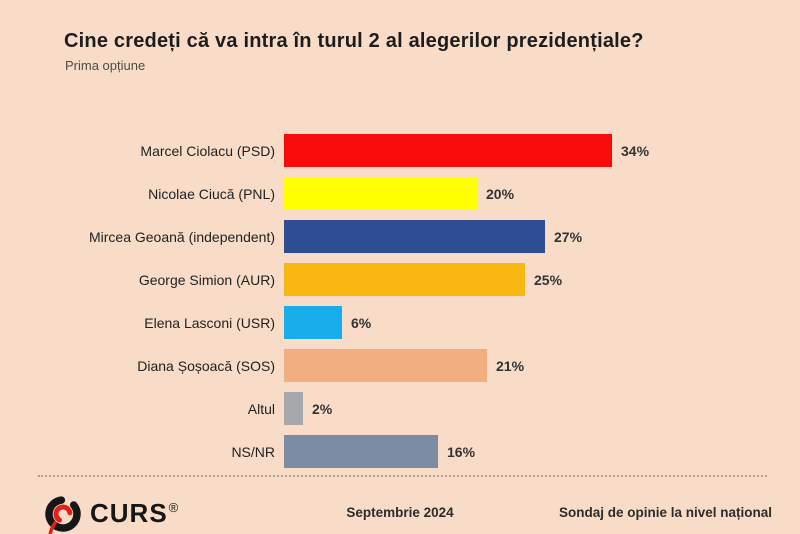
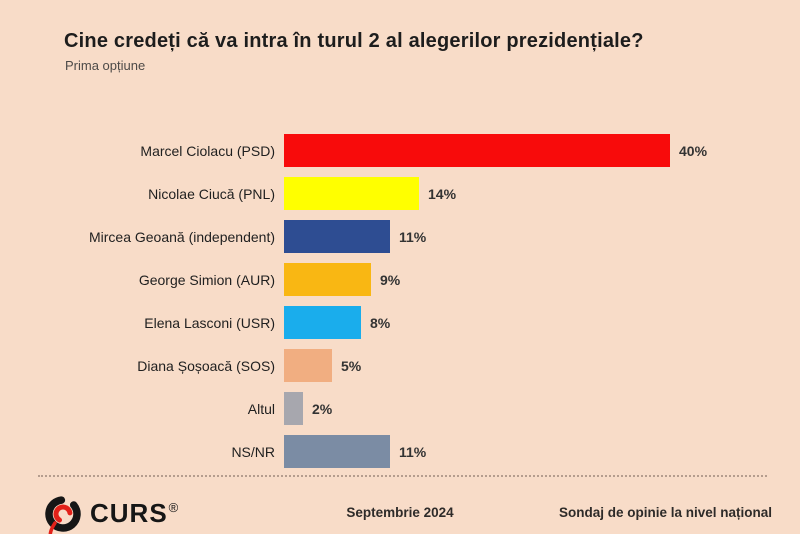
Marcel Ciolacu (PSD): 34% -> 40%
Nicolae Ciucă (PNL): 20% -> 14%
Mircea Geoană (independent): 27% -> 11%
George Simion (AUR): 25% -> 9%
Elena Lasconi (USR): 6% -> 8%
Diana Șoșoacă (SOS): 21% -> 5%
NS/NR: 16% -> 11%
